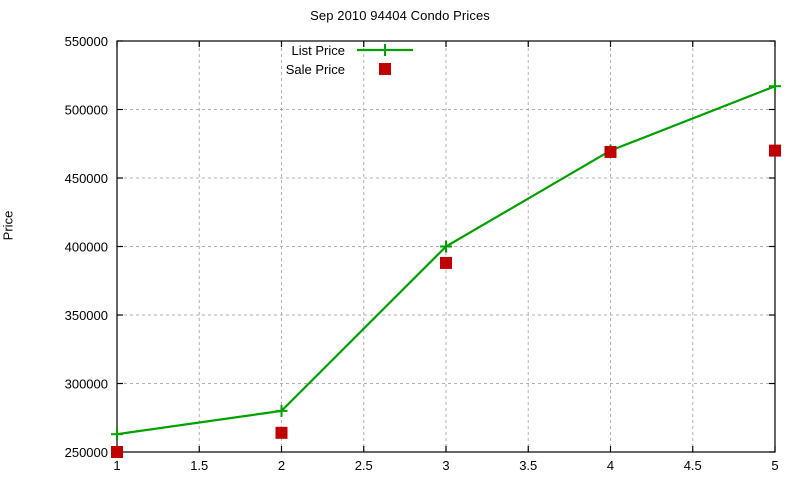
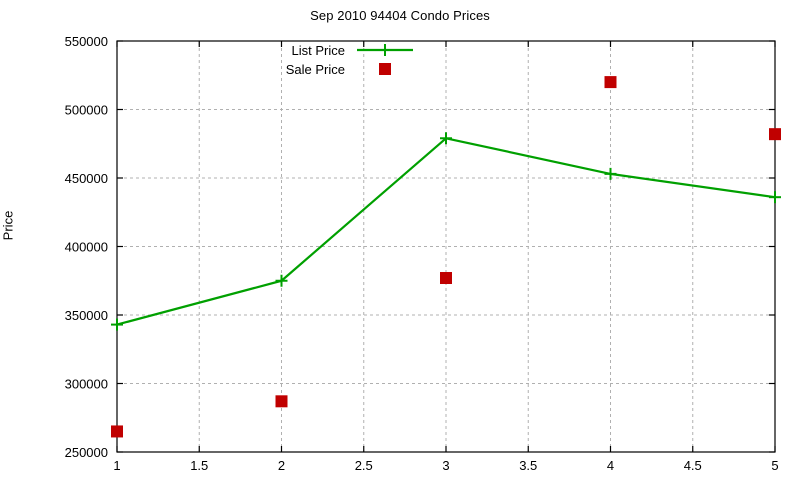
List Price/1: 263000 -> 343000
Sale Price/1: 250000 -> 265000
List Price/2: 280000 -> 375000
Sale Price/2: 264000 -> 287000
List Price/3: 400000 -> 479000
Sale Price/3: 388000 -> 377000
List Price/4: 470000 -> 453000
Sale Price/4: 469000 -> 520000
List Price/5: 517000 -> 436000
Sale Price/5: 470000 -> 482000
